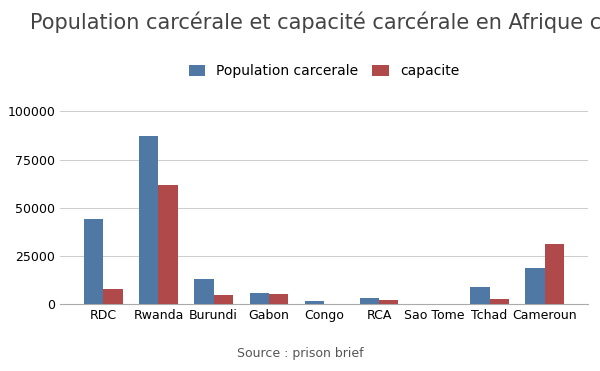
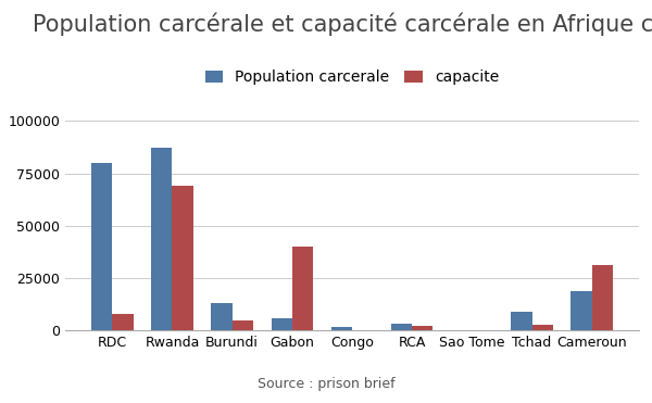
Population carcerale/RDC: 44000 -> 80000
capacite/Rwanda: 62000 -> 69000
capacite/Gabon: 5000 -> 40000
